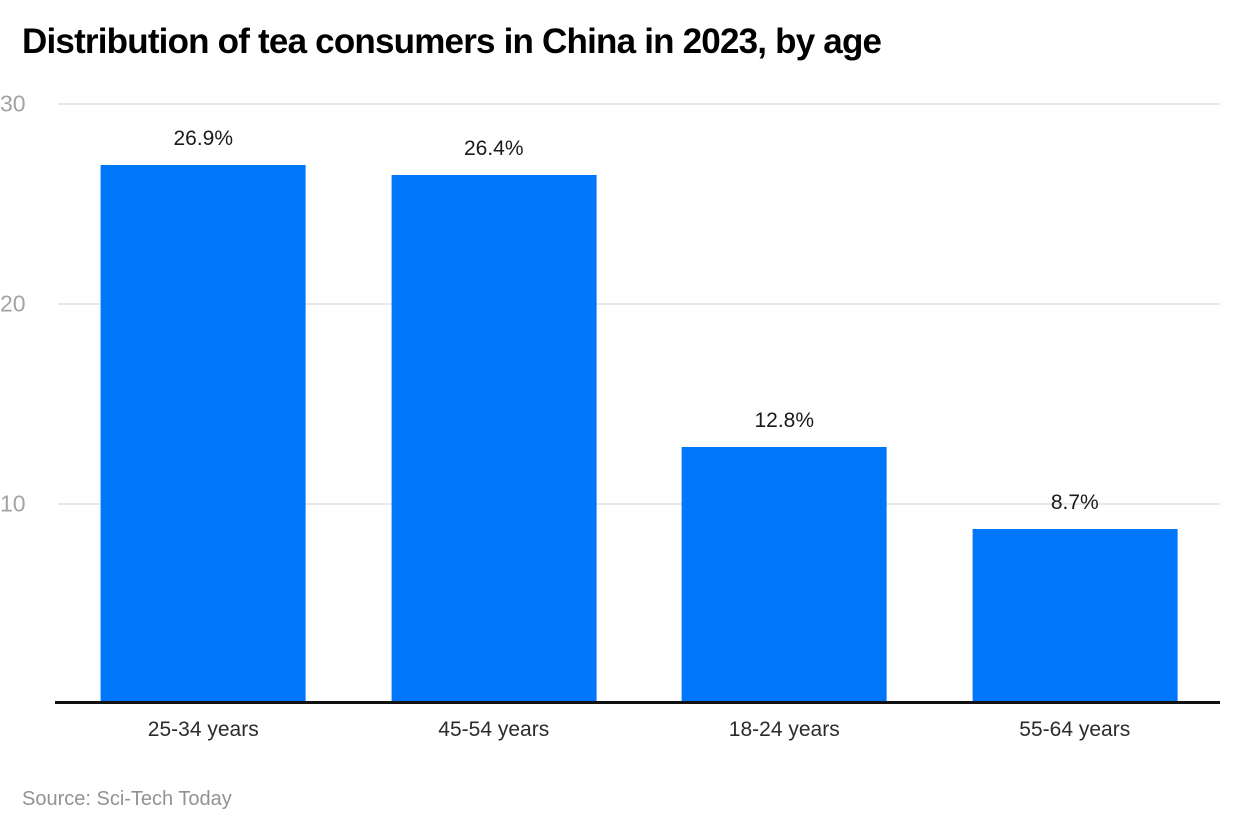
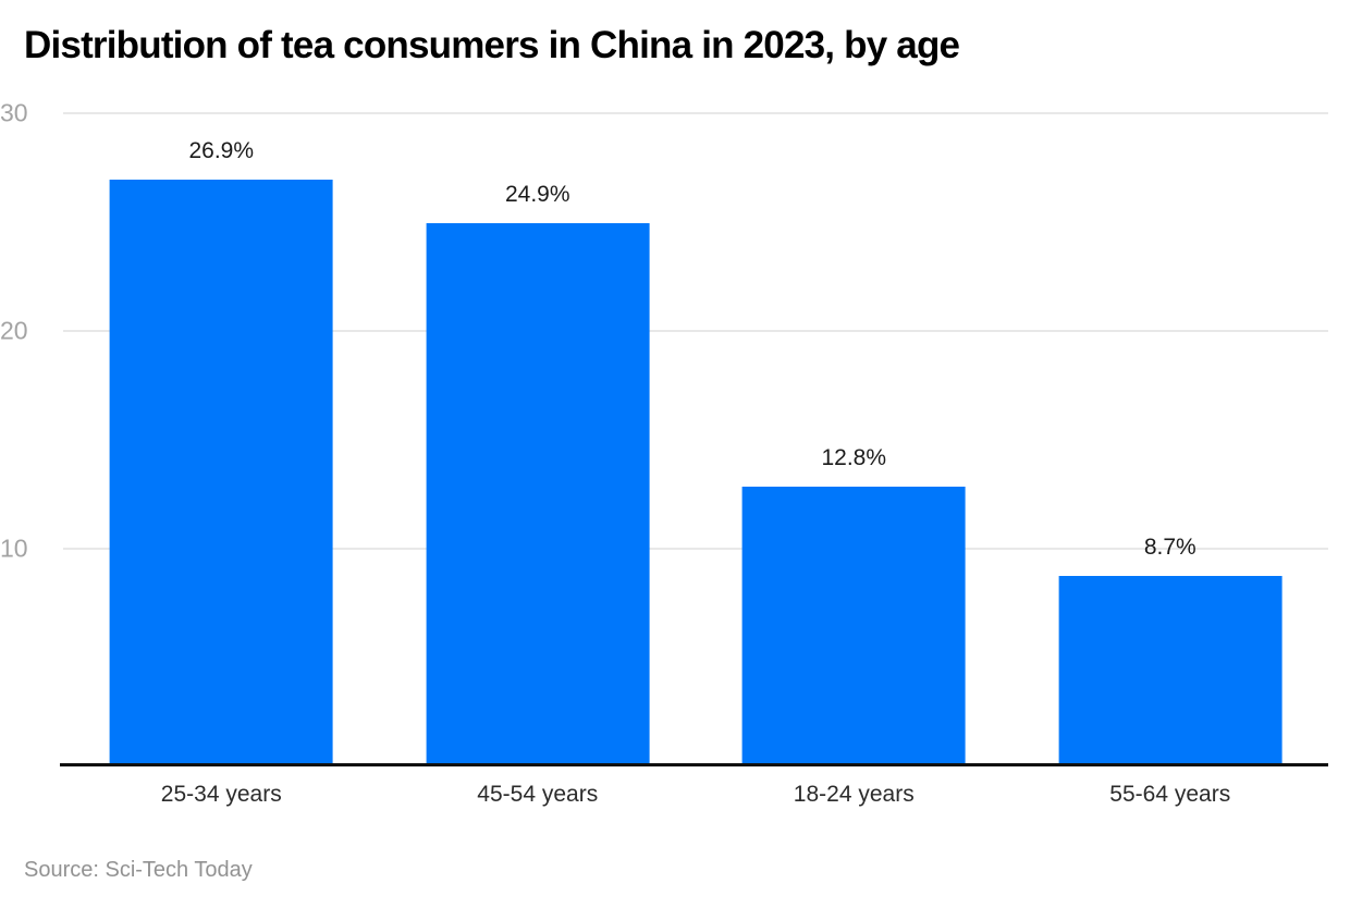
45-54 years: 26.4% -> 24.9%
